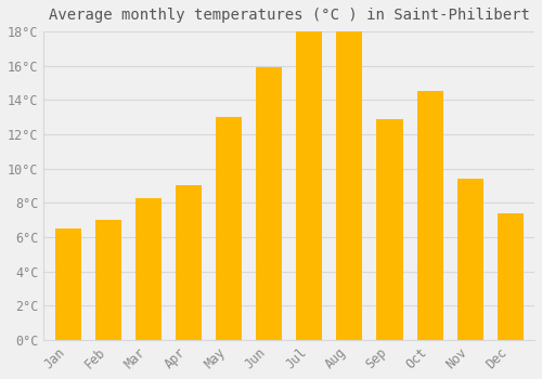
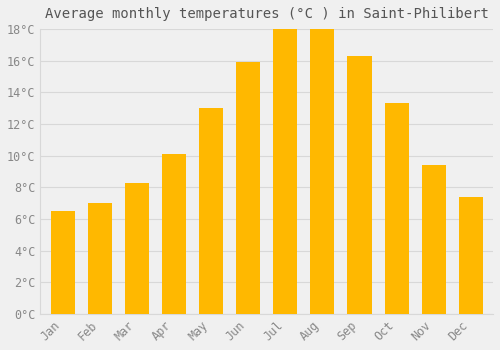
Apr: 9.0°C -> 10.1°C
Sep: 12.9°C -> 16.3°C
Oct: 14.5°C -> 13.3°C
